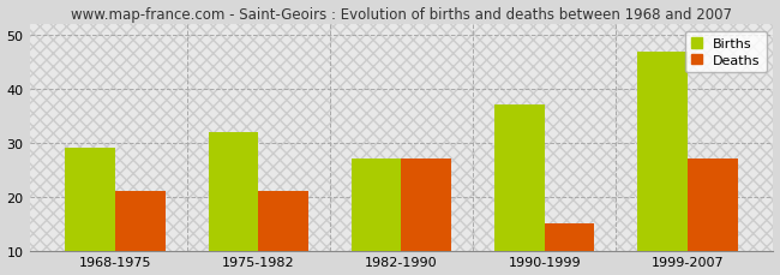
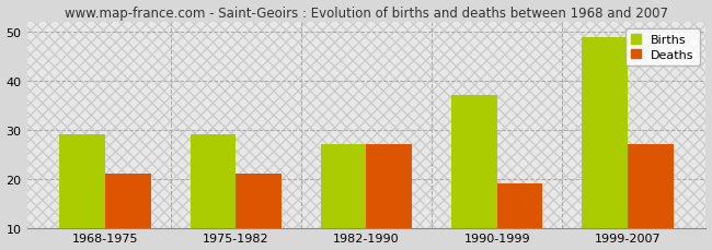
Births/1975-1982: 32 -> 29
Deaths/1990-1999: 15 -> 19
Births/1999-2007: 47 -> 49
